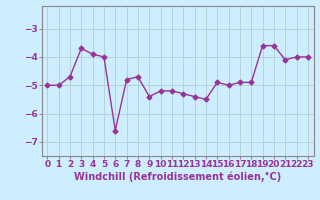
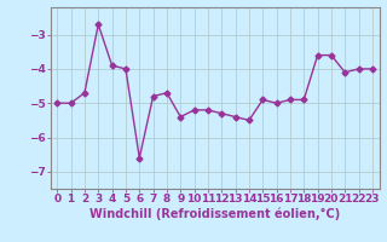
3: -3.7 -> -2.7
